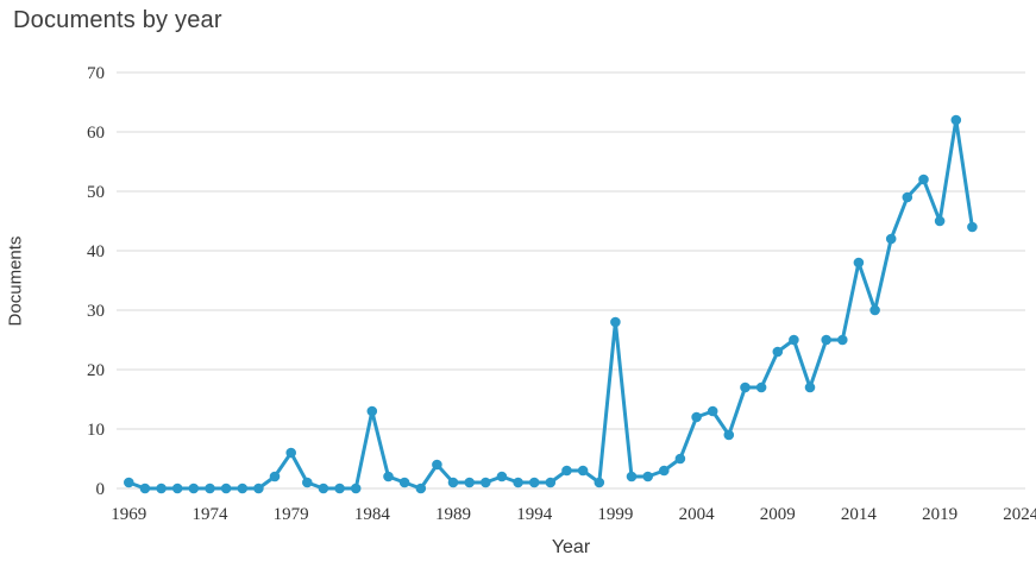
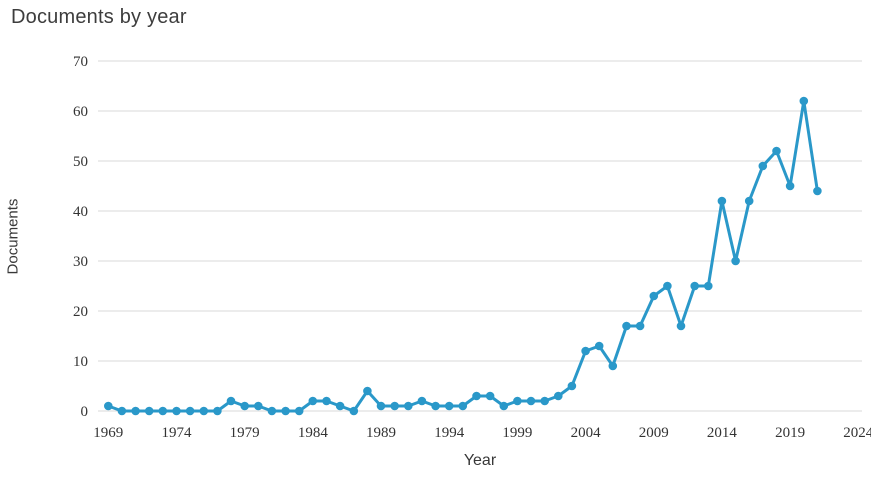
1979: 6 -> 1
1984: 13 -> 2
1999: 28 -> 2
2014: 38 -> 42
